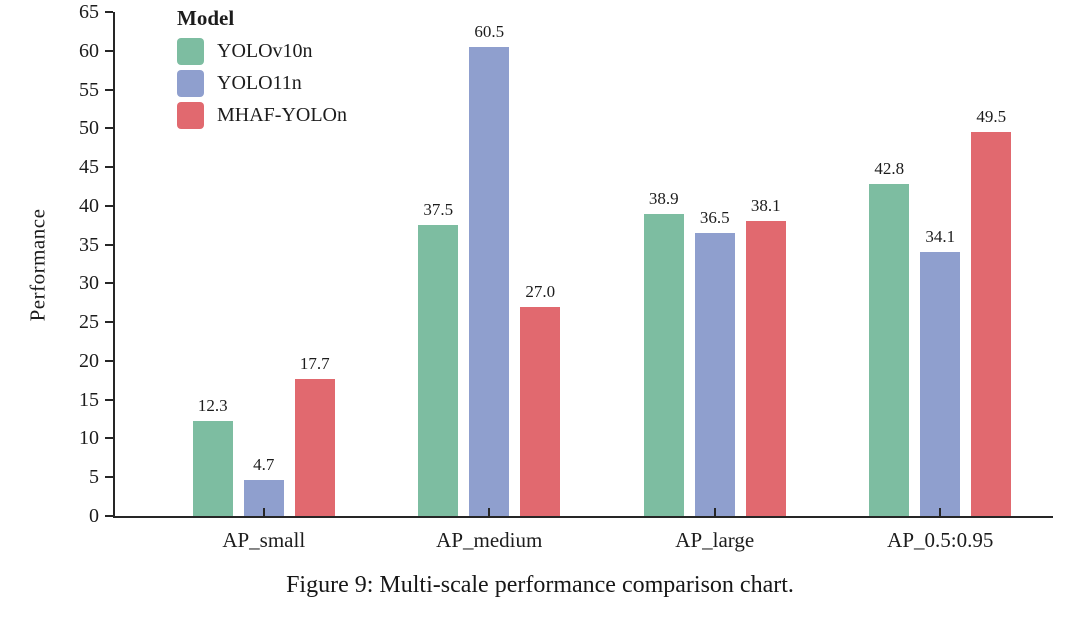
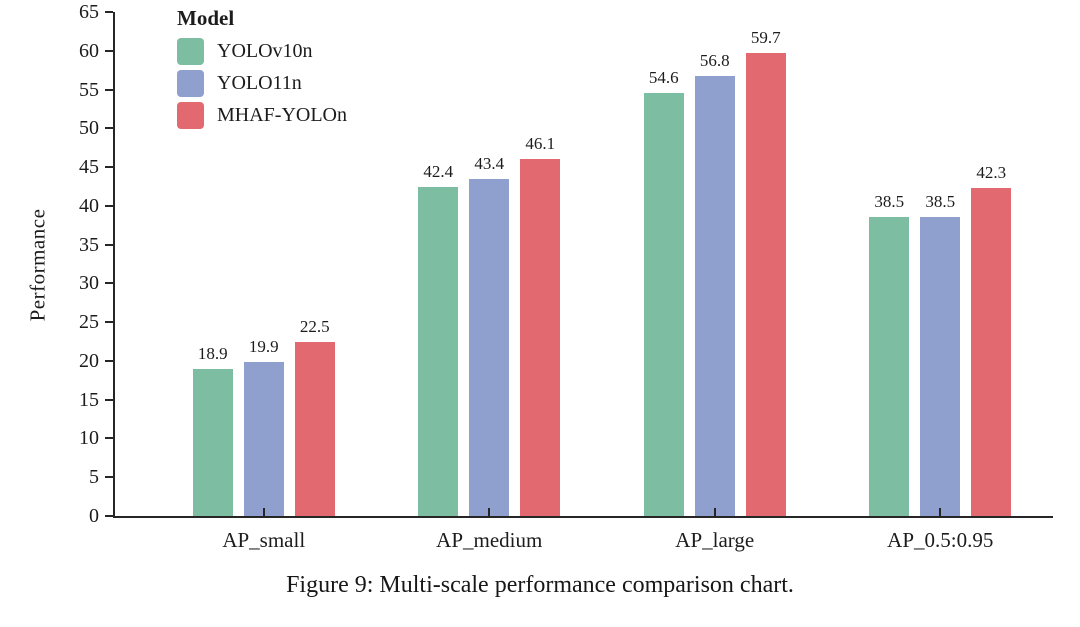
YOLOv10n/AP_small: 12.3 -> 18.9
YOLO11n/AP_small: 4.7 -> 19.9
MHAF-YOLOn/AP_small: 17.7 -> 22.5
YOLOv10n/AP_medium: 37.5 -> 42.4
YOLO11n/AP_medium: 60.5 -> 43.4
MHAF-YOLOn/AP_medium: 27.0 -> 46.1
YOLOv10n/AP_large: 38.9 -> 54.6
YOLO11n/AP_large: 36.5 -> 56.8
MHAF-YOLOn/AP_large: 38.1 -> 59.7
YOLOv10n/AP_0.5:0.95: 42.8 -> 38.5
YOLO11n/AP_0.5:0.95: 34.1 -> 38.5
MHAF-YOLOn/AP_0.5:0.95: 49.5 -> 42.3
